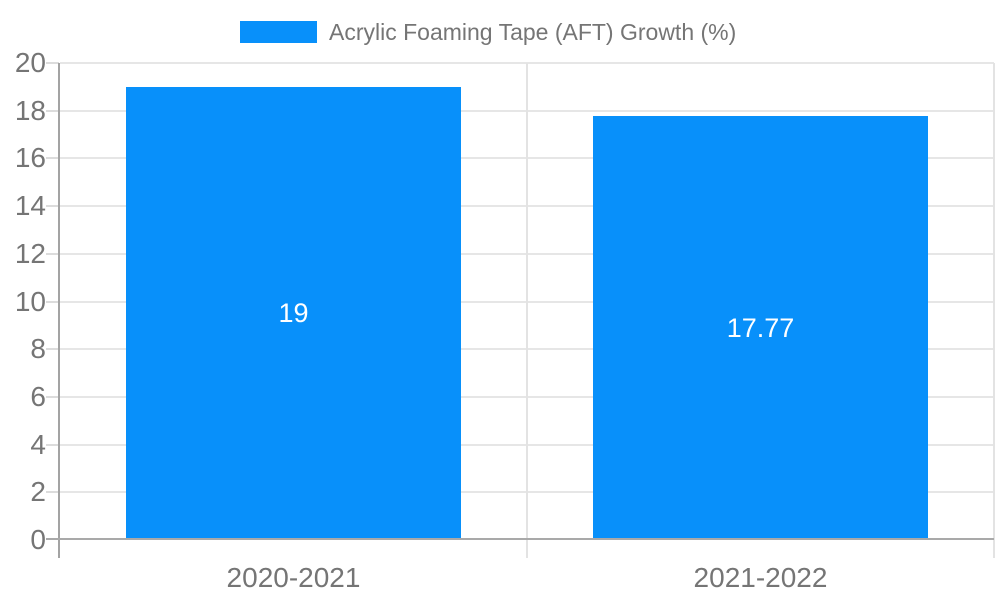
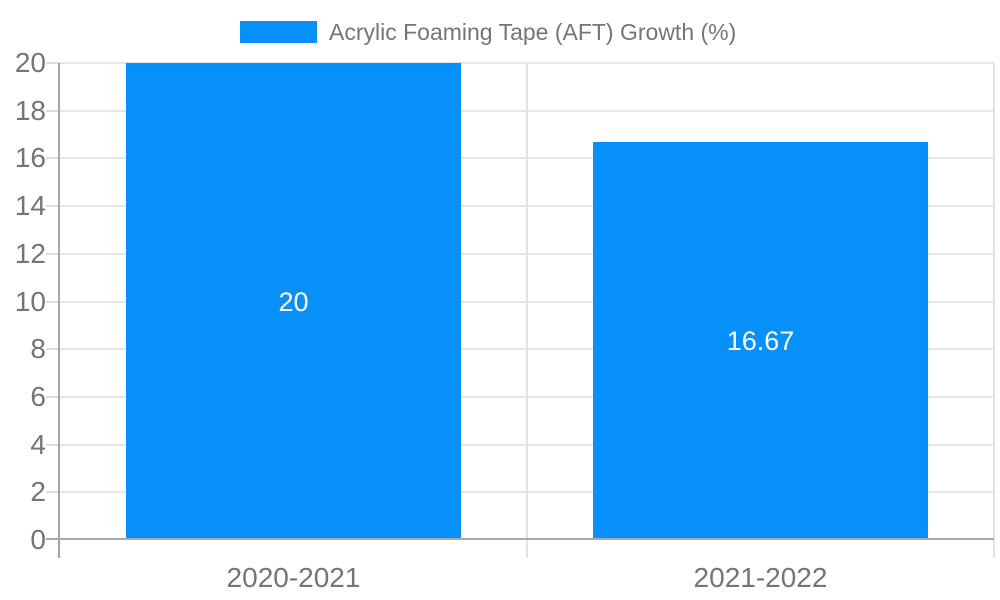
2020-2021: 19 -> 20
2021-2022: 17.77 -> 16.67
